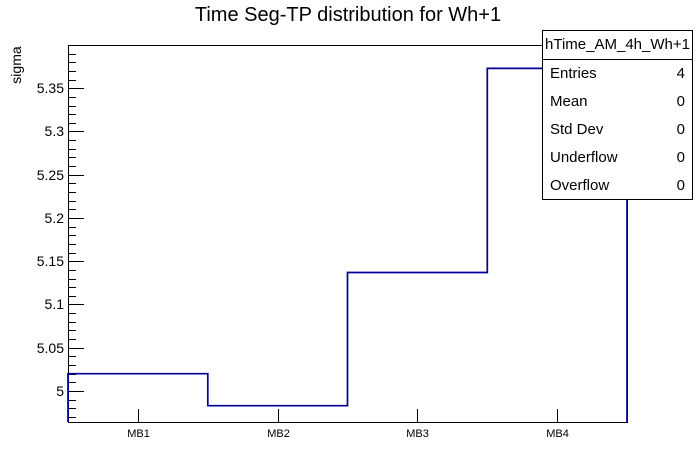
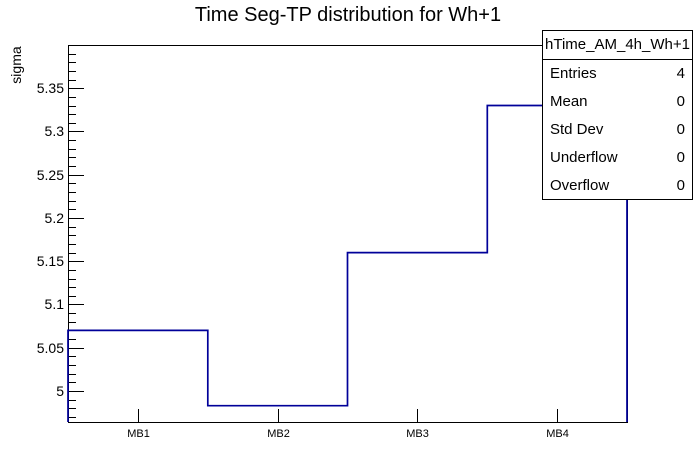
MB1: 5.02 -> 5.07
MB3: 5.14 -> 5.16
MB4: 5.37 -> 5.33
